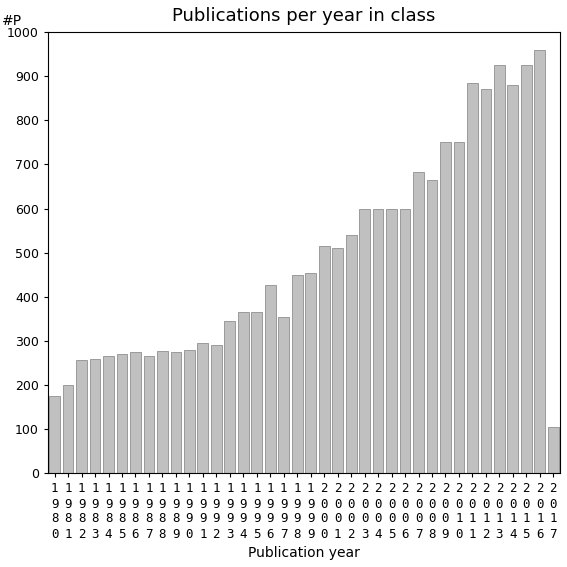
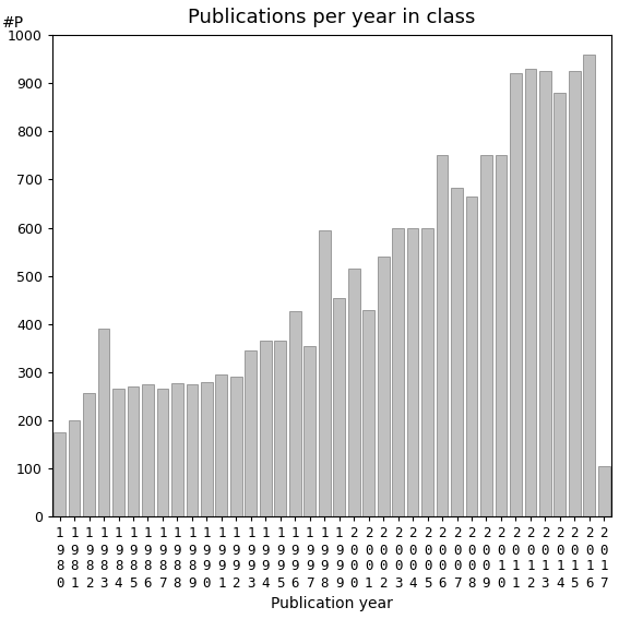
1 9 8 3: 260 -> 390
1 9 9 8: 450 -> 595
2 0 0 1: 510 -> 430
2 0 0 6: 600 -> 750
2 0 1 1: 885 -> 920
2 0 1 2: 870 -> 930
